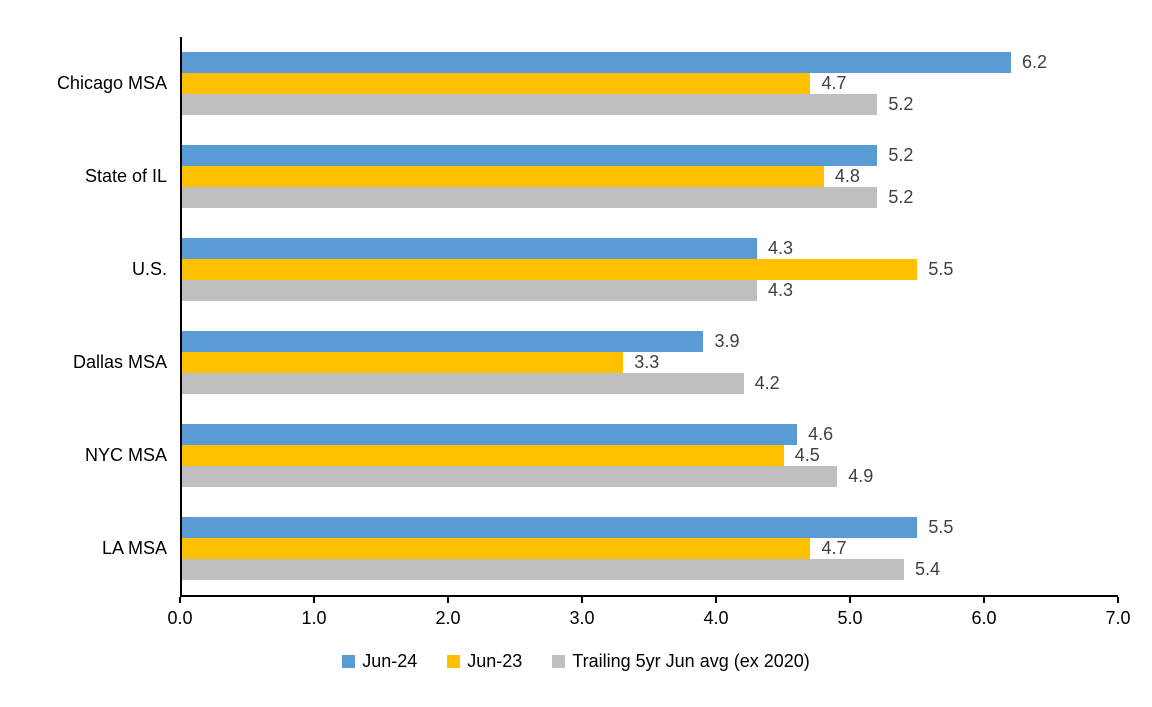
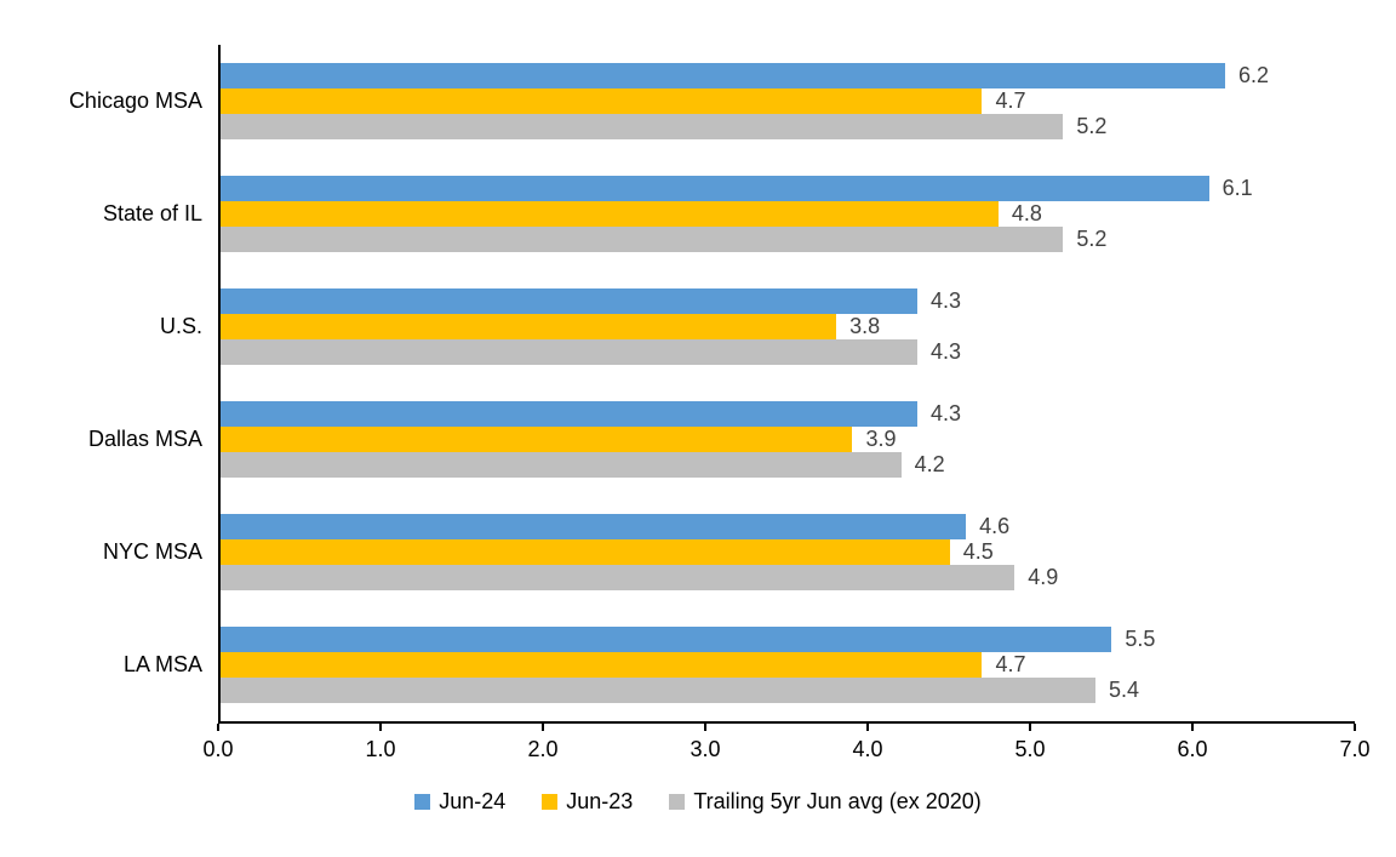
Jun-24/State of IL: 5.2 -> 6.1
Jun-23/U.S.: 5.5 -> 3.8
Jun-24/Dallas MSA: 3.9 -> 4.3
Jun-23/Dallas MSA: 3.3 -> 3.9
